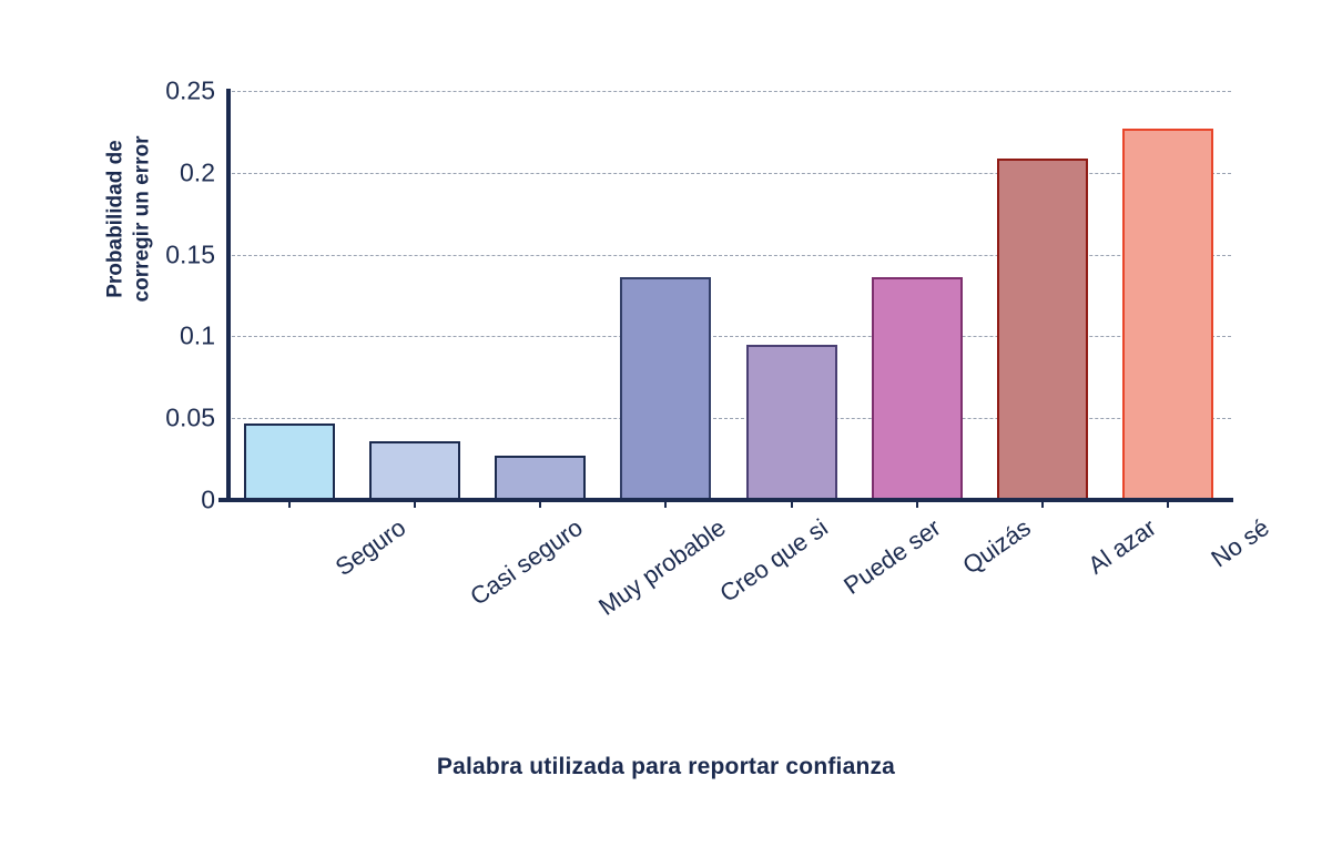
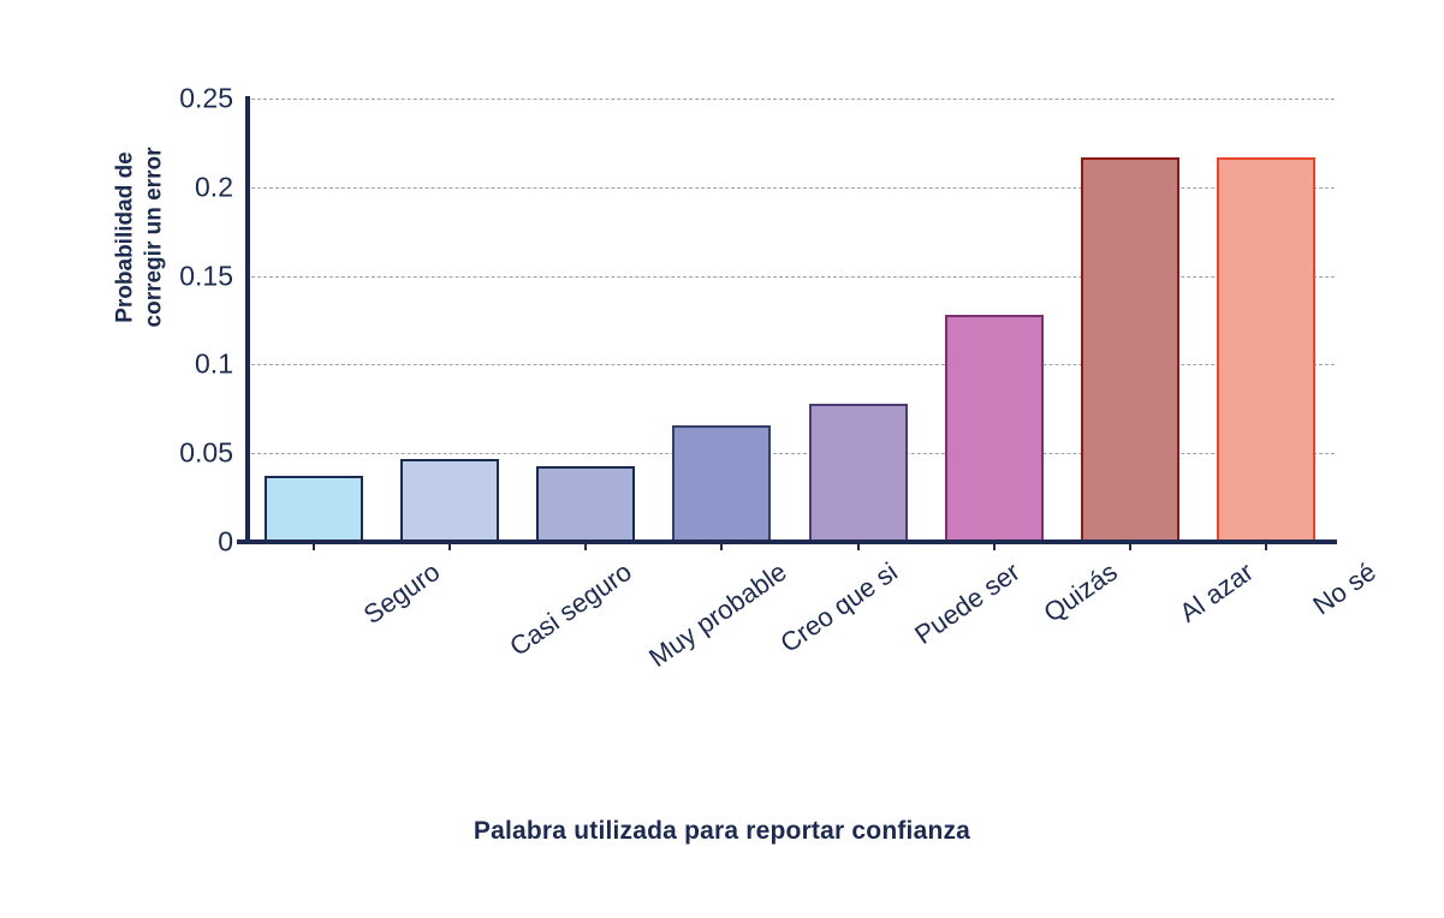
Seguro: 0.047 -> 0.037
Casi seguro: 0.036 -> 0.047
Muy probable: 0.027 -> 0.043
Creo que si: 0.136 -> 0.066
Puede ser: 0.095 -> 0.078
Quizás: 0.136 -> 0.128
Al azar: 0.209 -> 0.217
No sé: 0.227 -> 0.217
